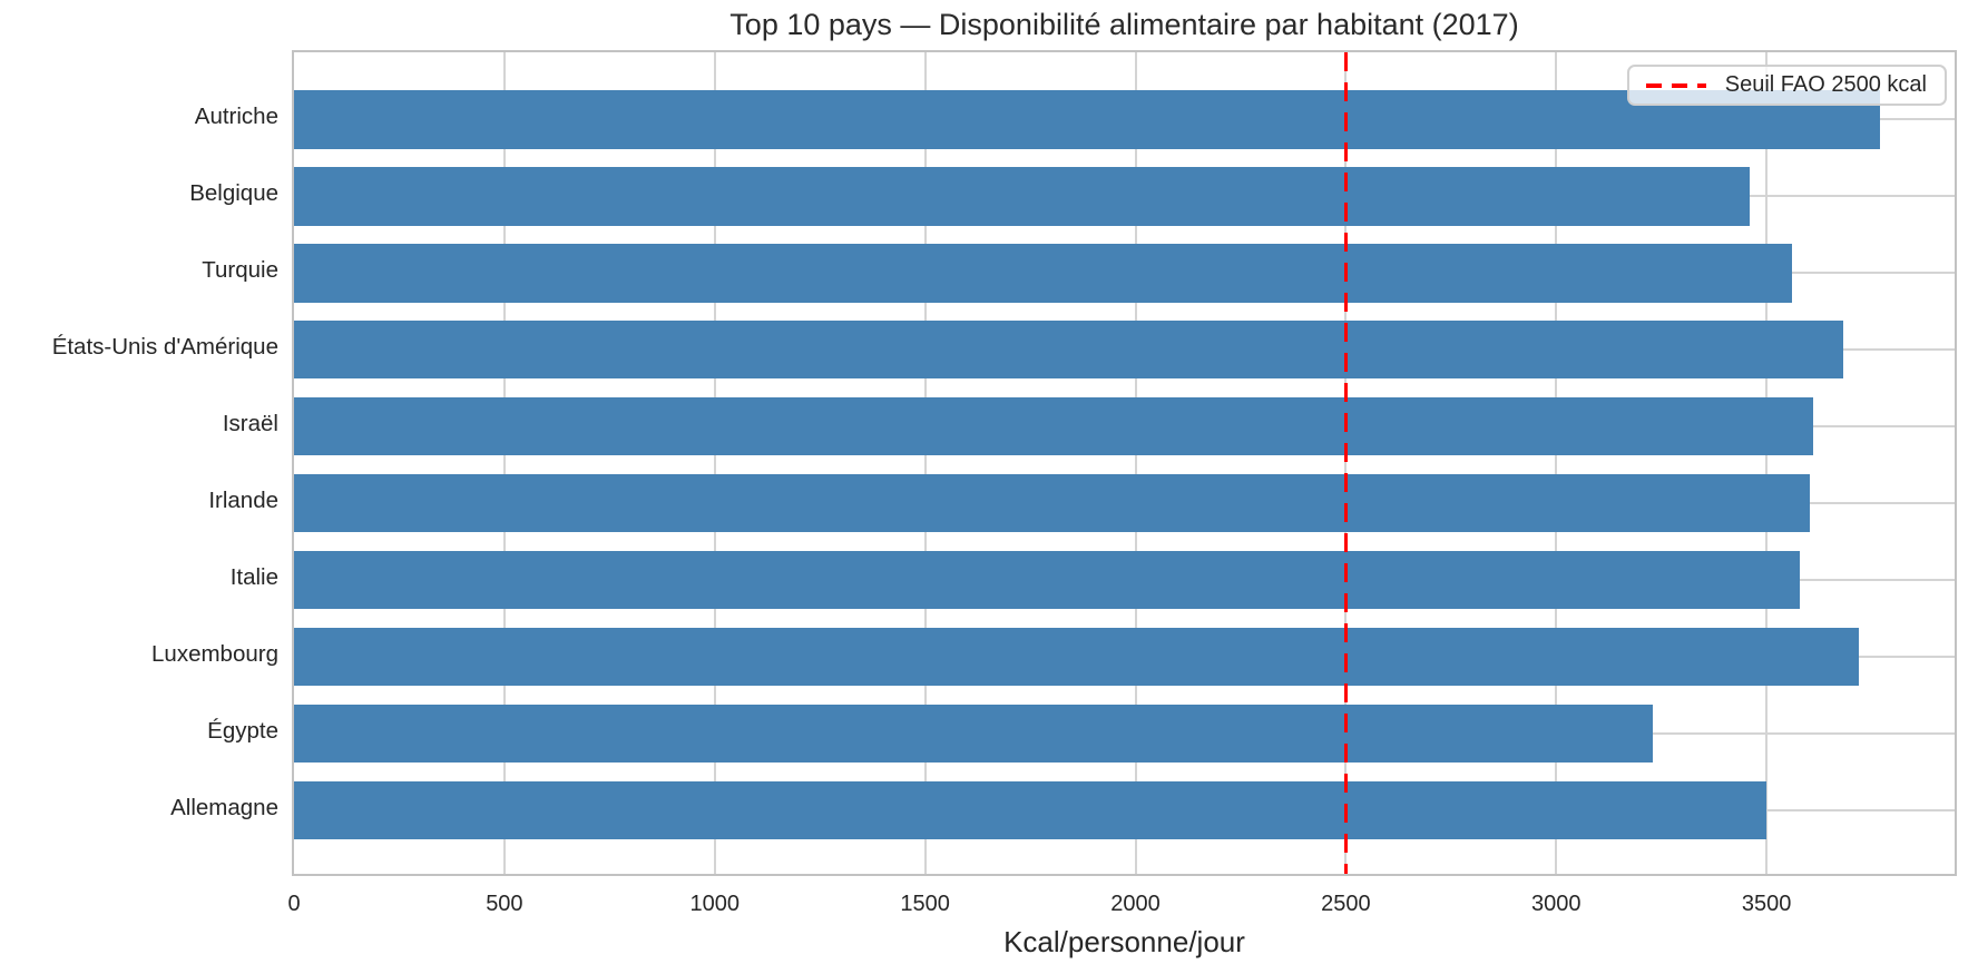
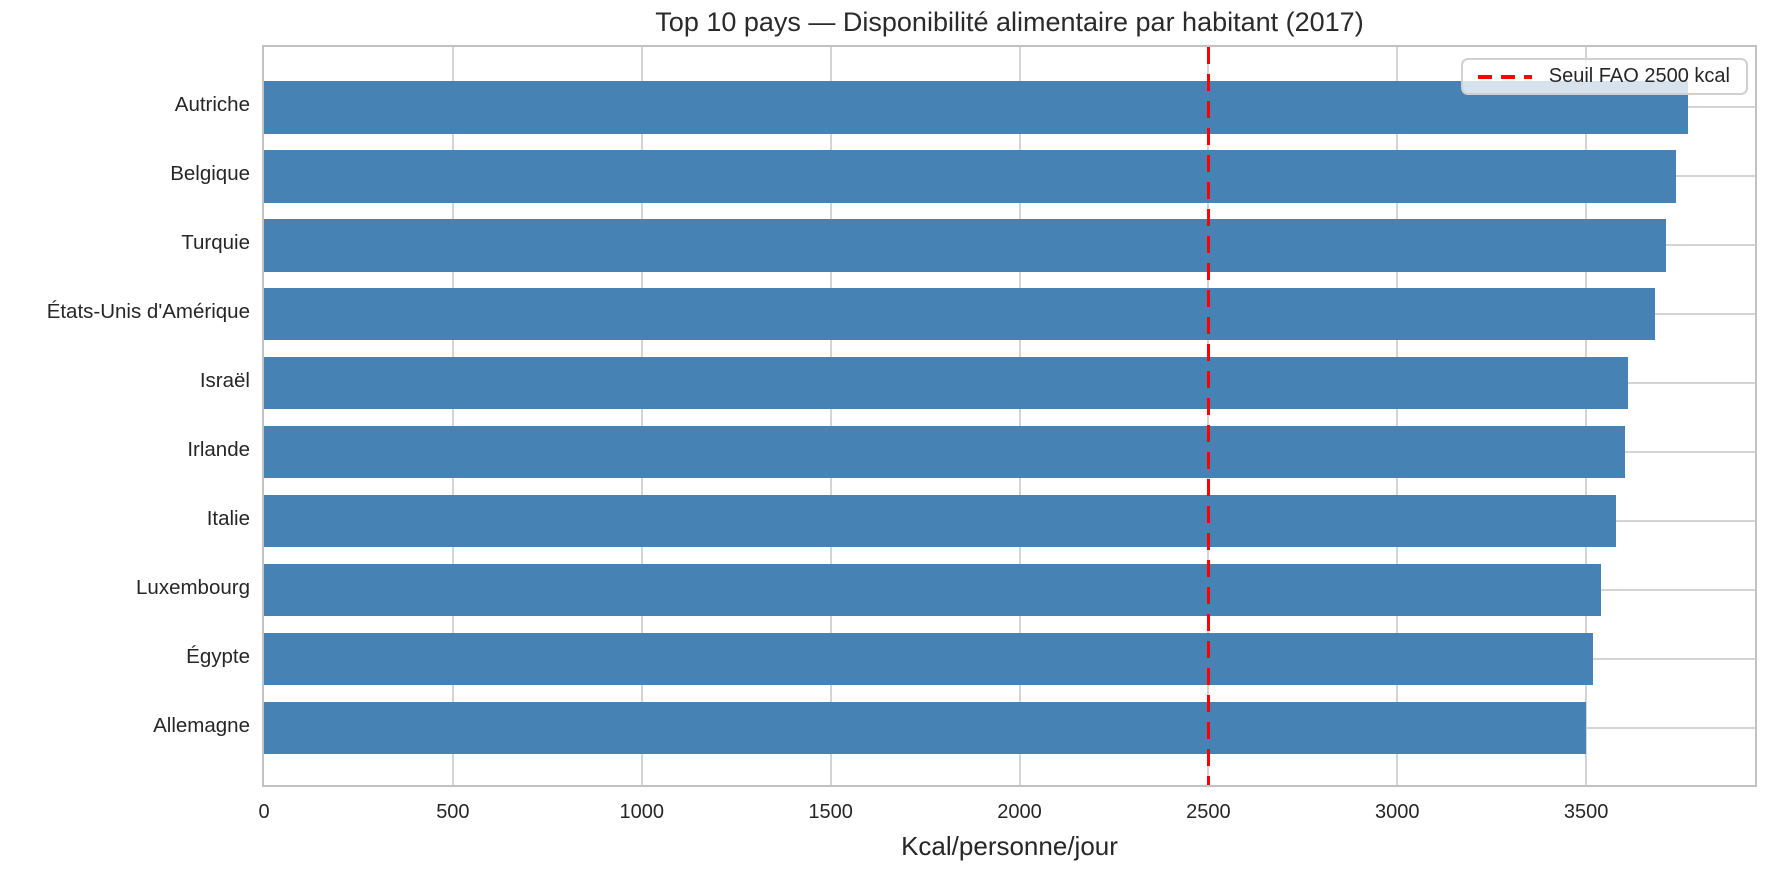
Belgique: 3460 -> 3740
Turquie: 3560 -> 3710
Luxembourg: 3720 -> 3540
Égypte: 3230 -> 3520
